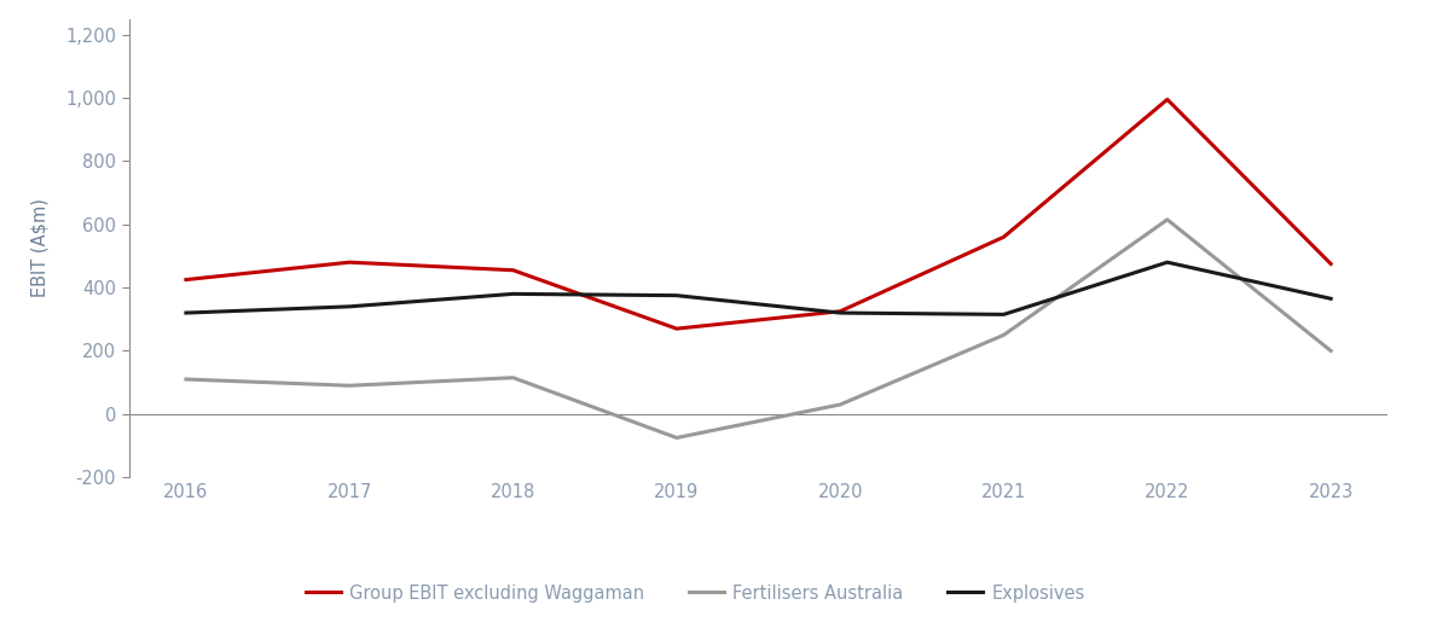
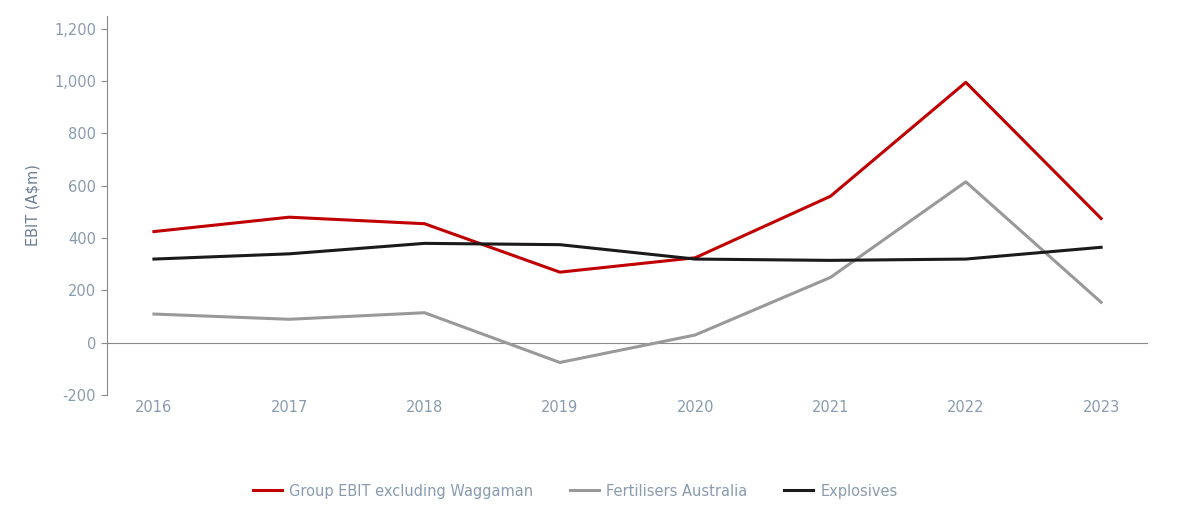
Explosives/2022: 480 -> 320
Fertilisers Australia/2023: 200 -> 155
